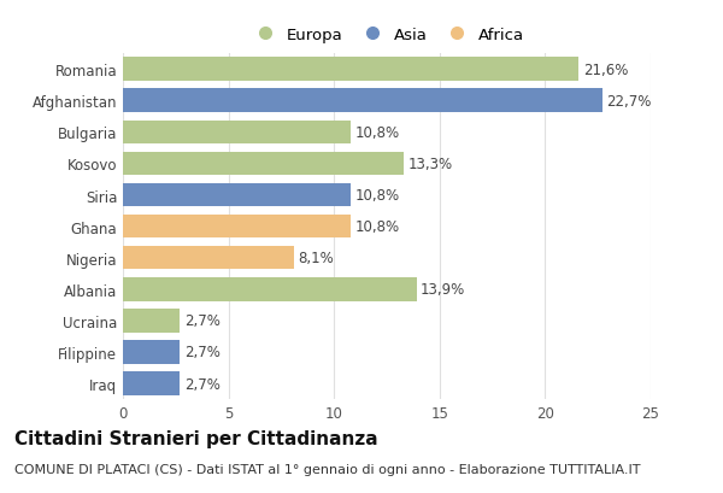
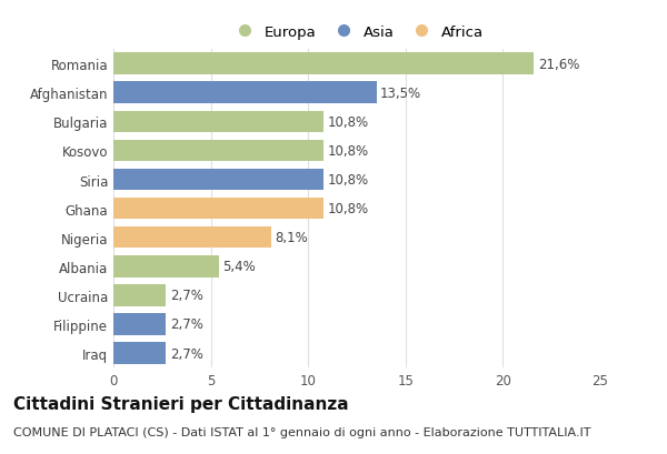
Afghanistan: 22,7% -> 13,5%
Kosovo: 13,3% -> 10,8%
Albania: 13,9% -> 5,4%
